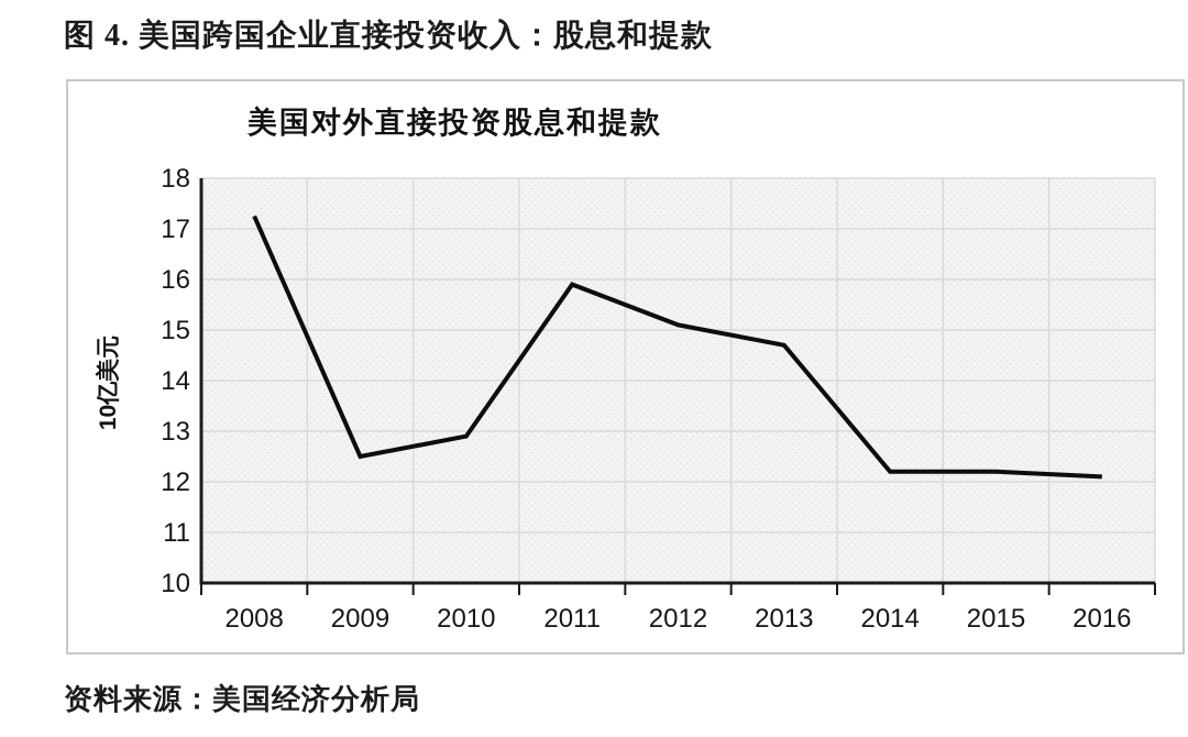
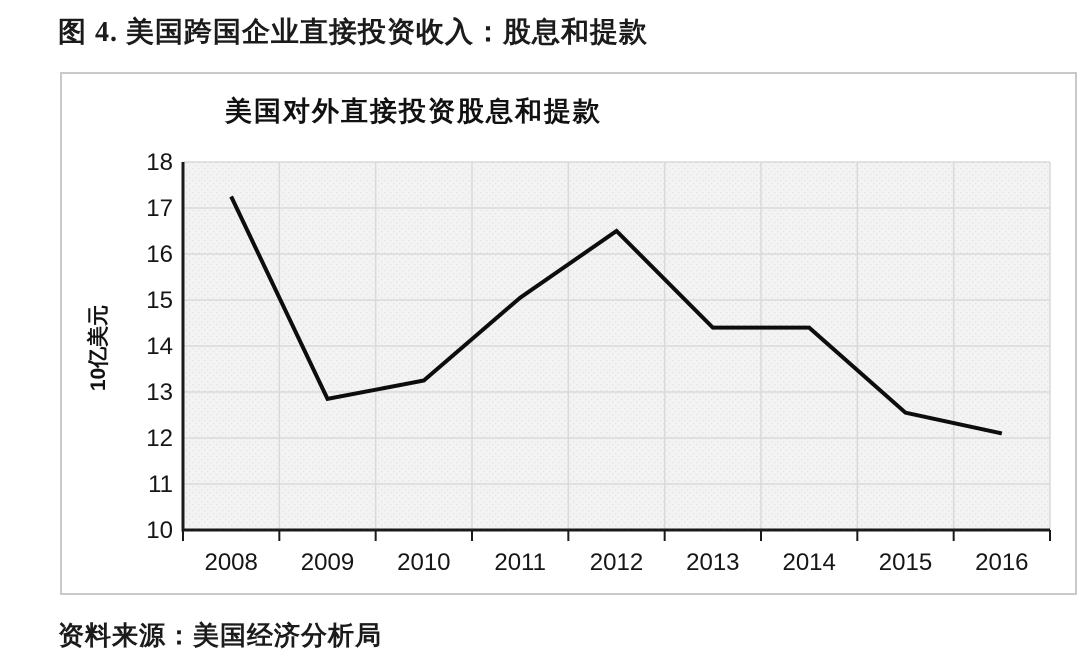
2009: 12.5 -> 12.8
2010: 12.9 -> 13.2
2011: 15.9 -> 15.1
2012: 15.1 -> 16.5
2013: 14.7 -> 14.4
2014: 12.2 -> 14.4
2015: 12.2 -> 12.6
